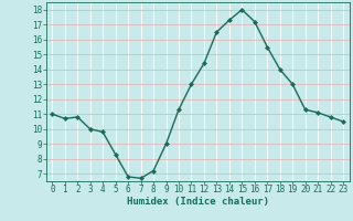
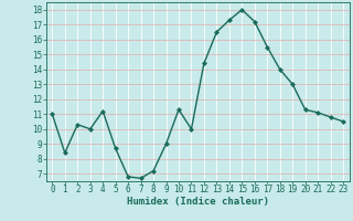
1: 10.7 -> 8.4
2: 10.8 -> 10.3
4: 9.8 -> 11.2
5: 8.3 -> 8.7
11: 13.0 -> 10.0
